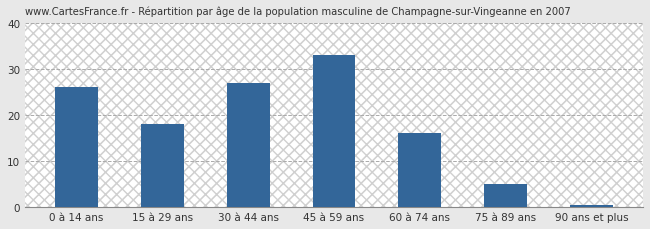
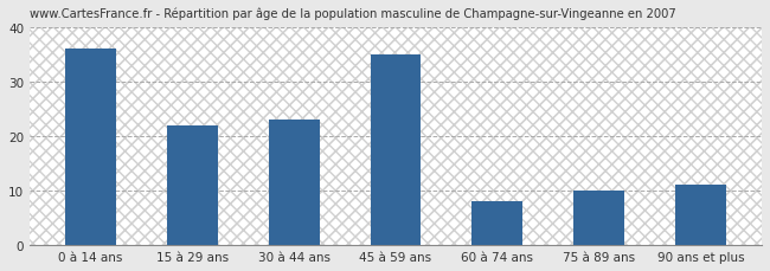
0 à 14 ans: 26.0 -> 36.0
15 à 29 ans: 18.0 -> 22.0
30 à 44 ans: 27.0 -> 23.0
45 à 59 ans: 33.0 -> 35.0
60 à 74 ans: 16.0 -> 8.0
75 à 89 ans: 5.0 -> 10.0
90 ans et plus: 0.5 -> 11.0
